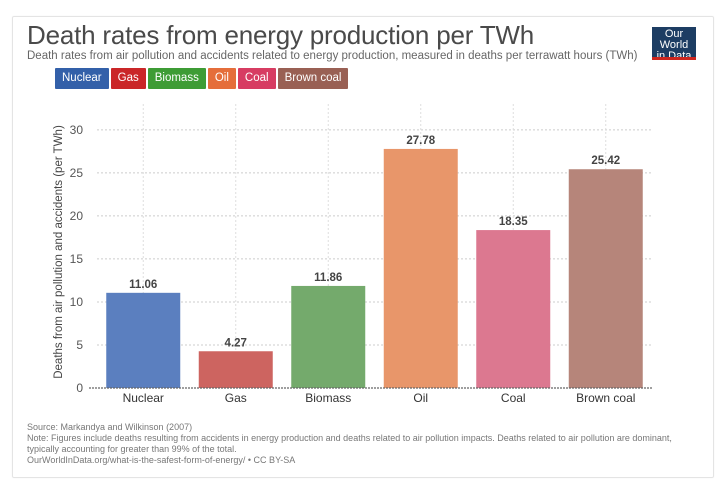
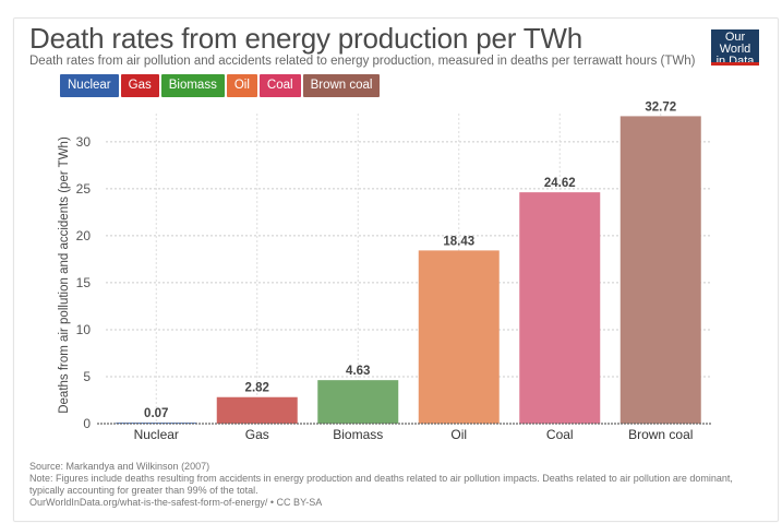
Nuclear: 11.06 -> 0.07
Gas: 4.27 -> 2.82
Biomass: 11.86 -> 4.63
Oil: 27.78 -> 18.43
Coal: 18.35 -> 24.62
Brown coal: 25.42 -> 32.72
